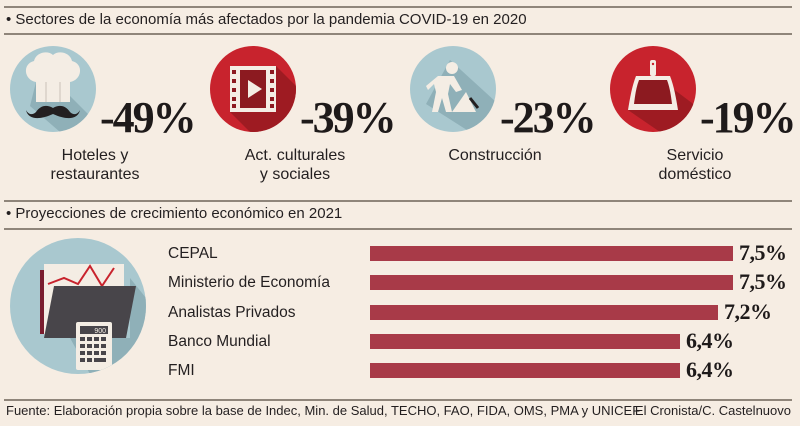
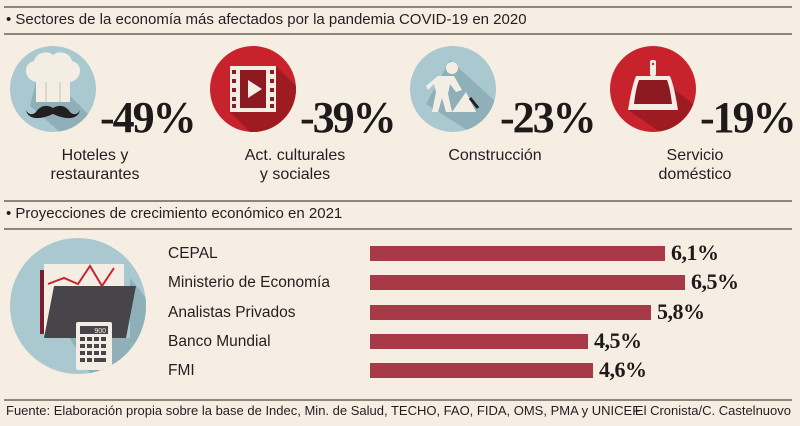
CEPAL: 7,5% -> 6,1%
Ministerio de Economía: 7,5% -> 6,5%
Analistas Privados: 7,2% -> 5,8%
Banco Mundial: 6,4% -> 4,5%
FMI: 6,4% -> 4,6%
